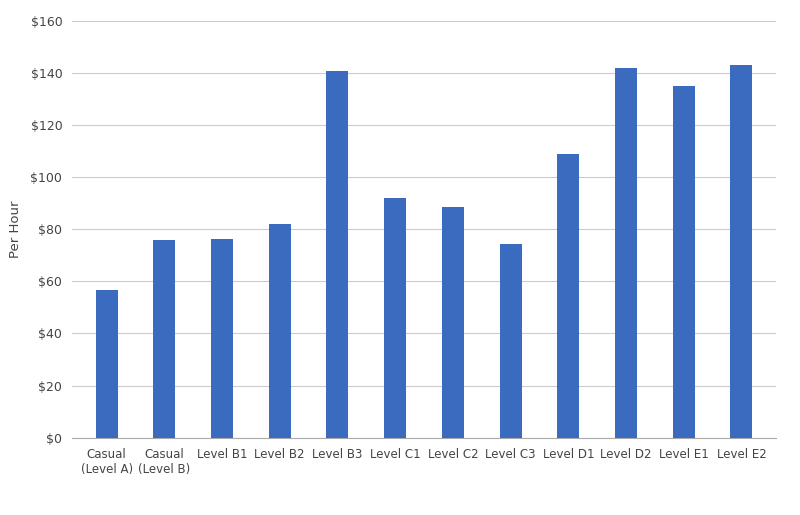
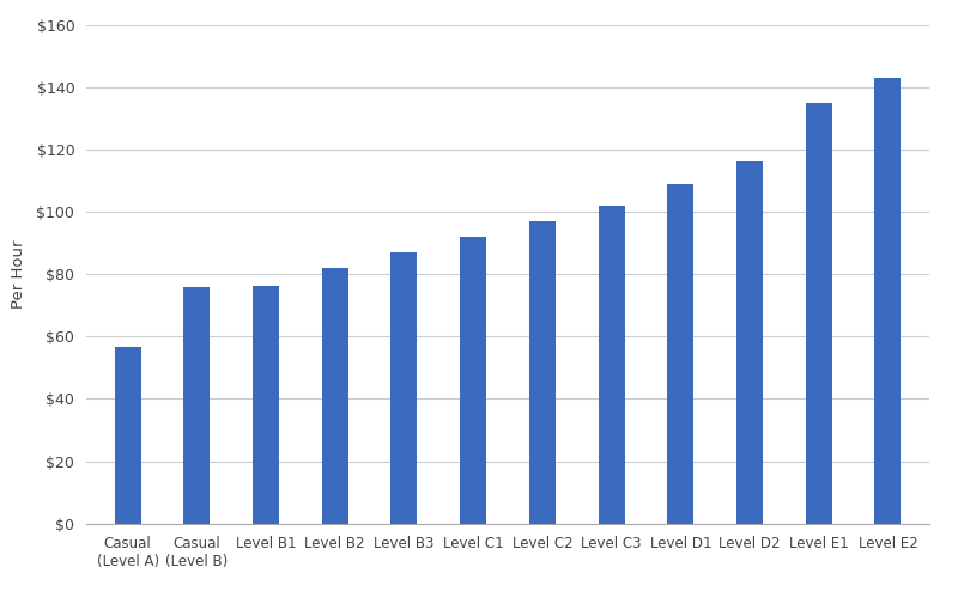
Level B3: $140.5 -> $87.0
Level C2: $88.5 -> $97.0
Level C3: $74.5 -> $102.0
Level D2: $142.0 -> $116.0
